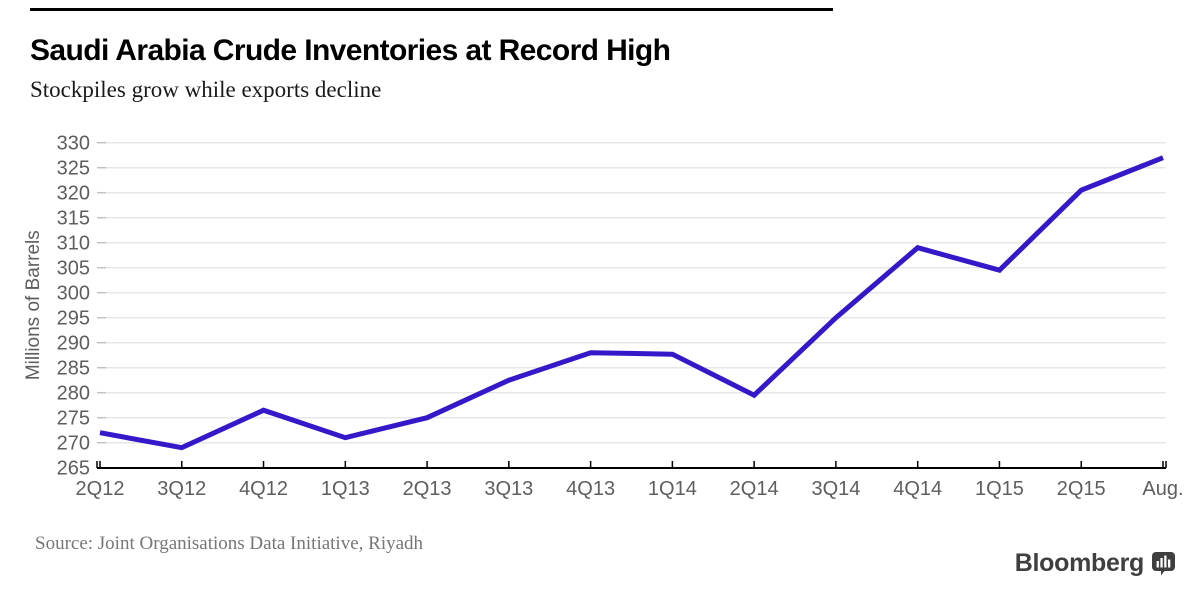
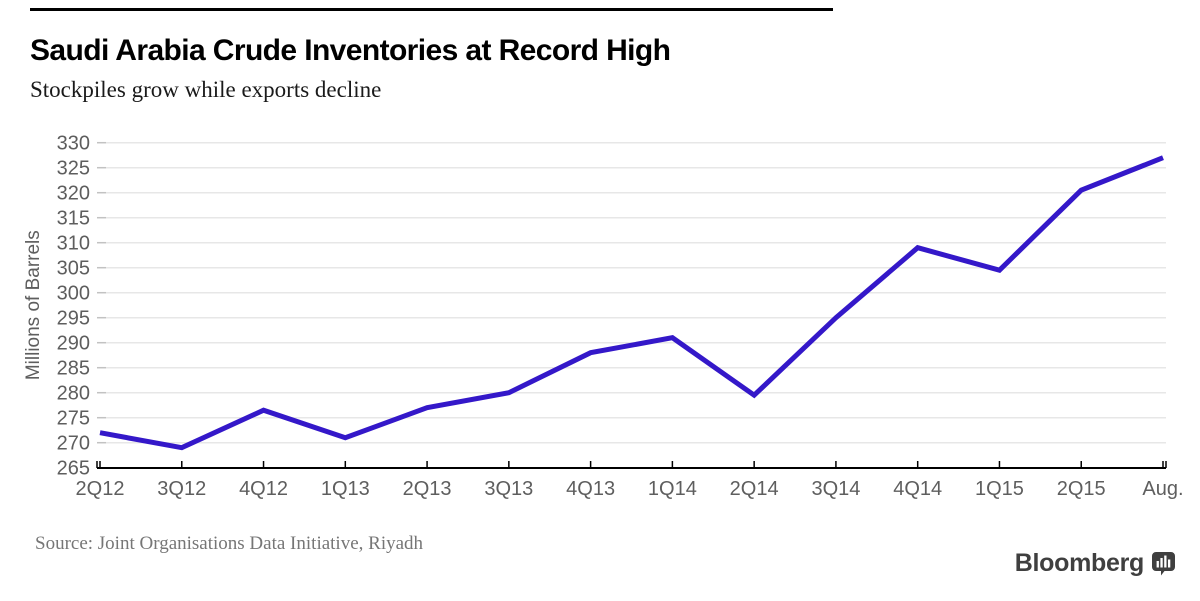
2Q13: 275 -> 277
3Q13: 282 -> 280
1Q14: 288 -> 291
